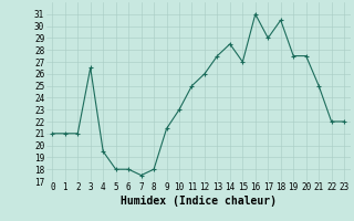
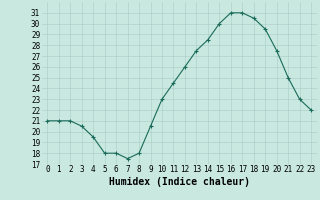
3: 26.5 -> 20.5
9: 21.4 -> 20.5
11: 25.0 -> 24.5
15: 27.0 -> 30.0
17: 29.0 -> 31.0
19: 27.5 -> 29.5
22: 22.0 -> 23.0
